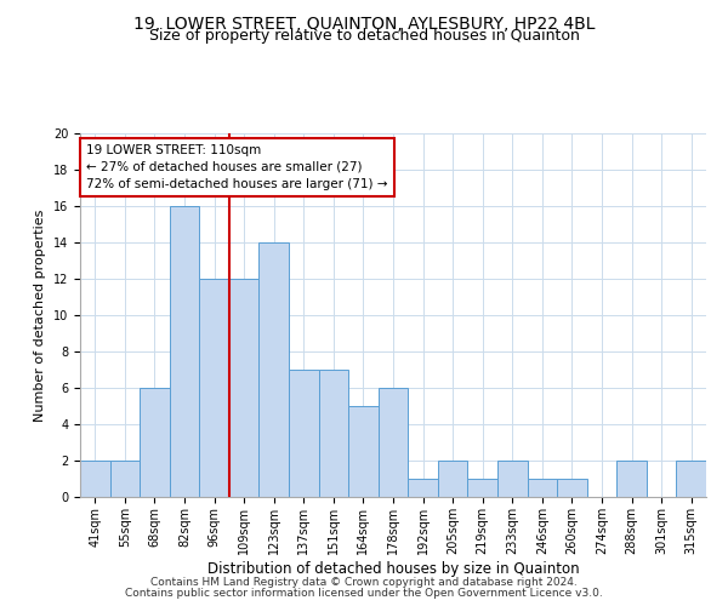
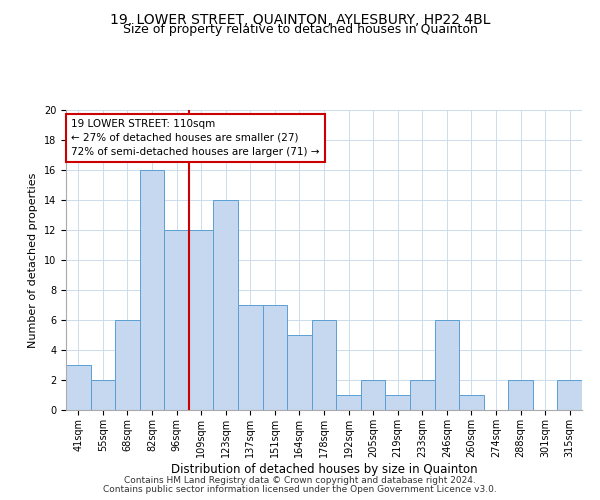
41sqm: 2 -> 3
246sqm: 1 -> 6
